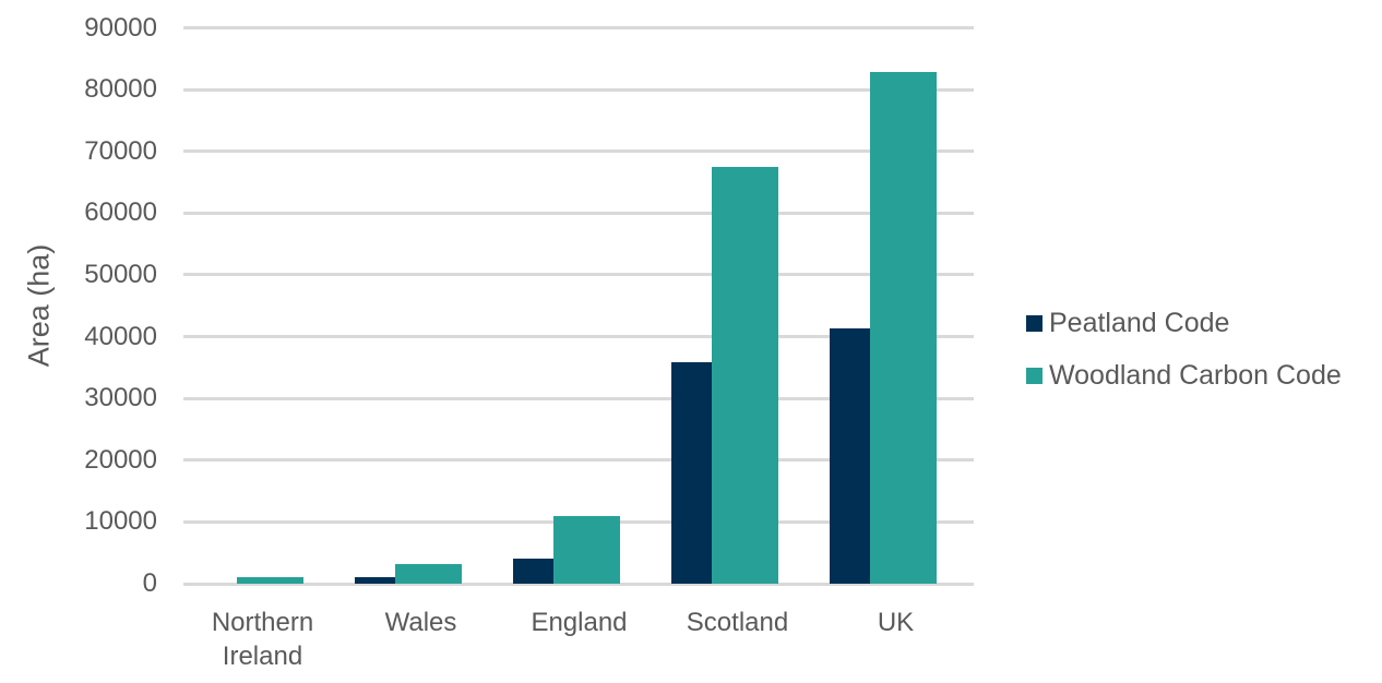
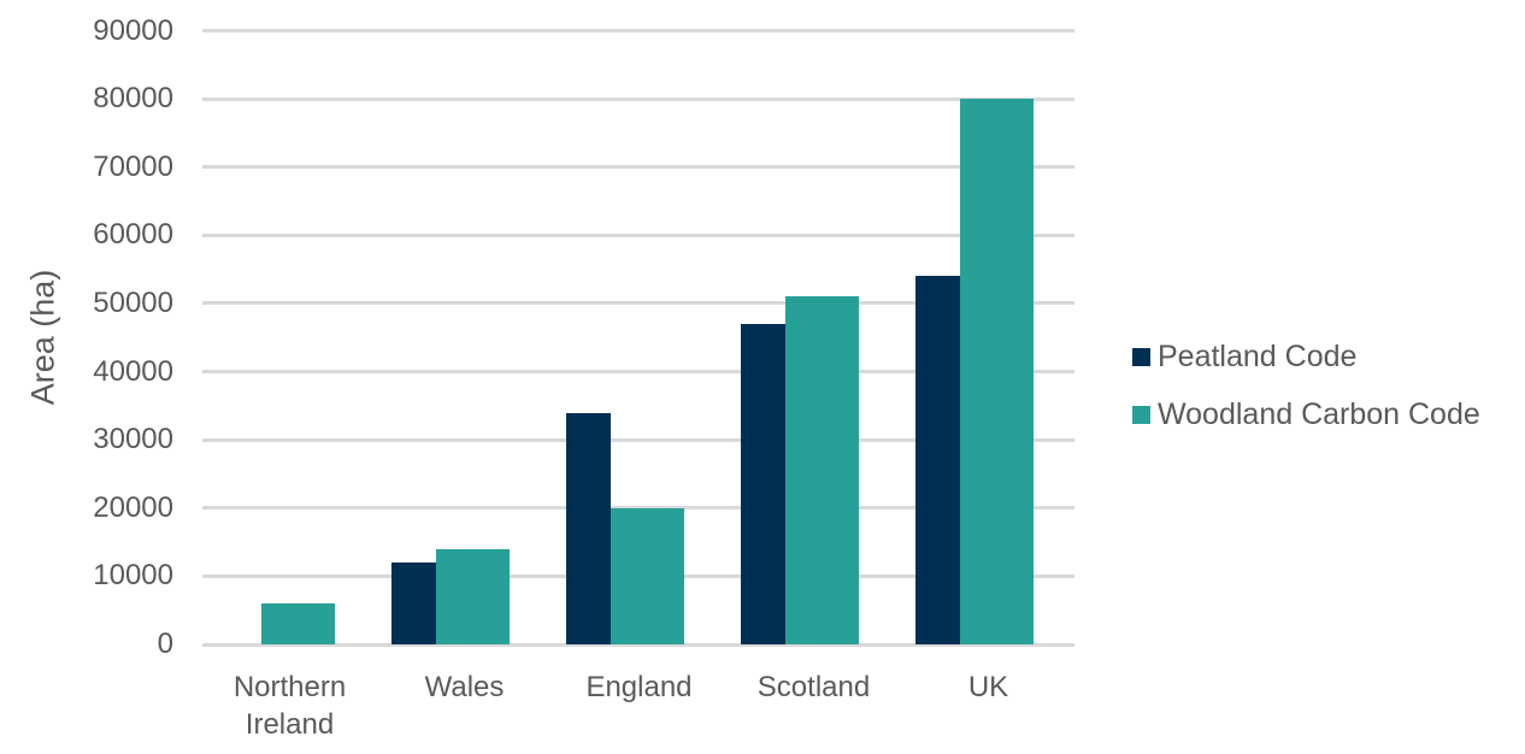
Woodland Carbon Code/Northern Ireland: 1000 -> 6000
Peatland Code/Wales: 1000 -> 12000
Woodland Carbon Code/Wales: 3000 -> 14000
Peatland Code/England: 4000 -> 34000
Woodland Carbon Code/England: 11000 -> 20000
Peatland Code/Scotland: 36000 -> 47000
Woodland Carbon Code/Scotland: 68000 -> 51000
Peatland Code/UK: 41000 -> 54000
Woodland Carbon Code/UK: 83000 -> 80000
